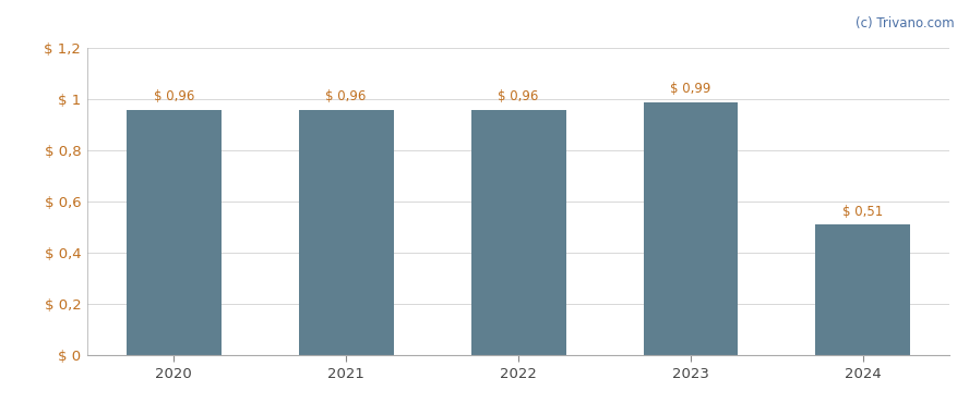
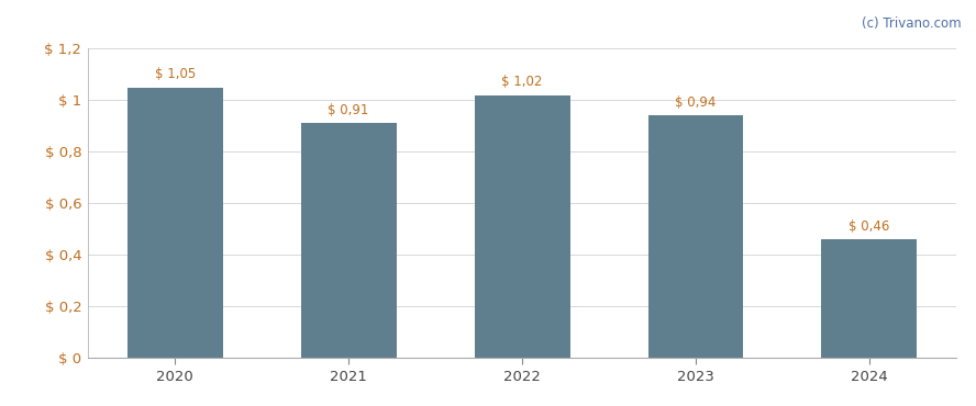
2020: 0,96 -> 1,05
2021: 0,96 -> 0,91
2022: 0,96 -> 1,02
2023: 0,99 -> 0,94
2024: 0,51 -> 0,46
